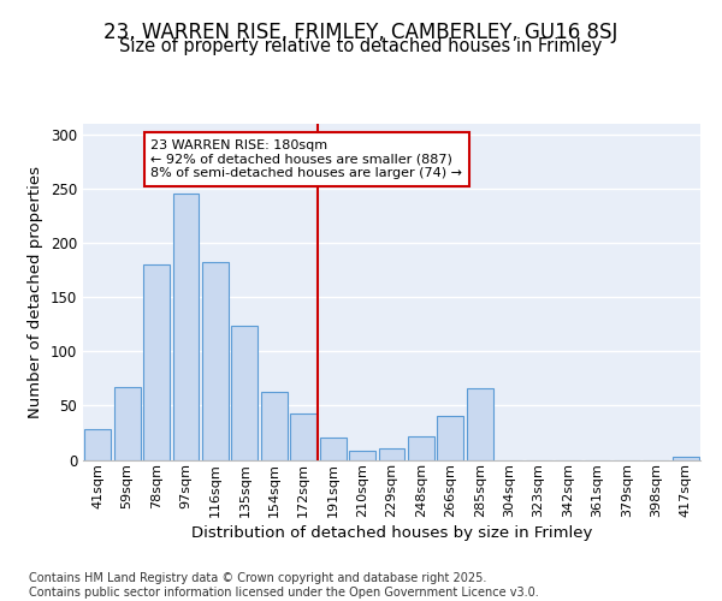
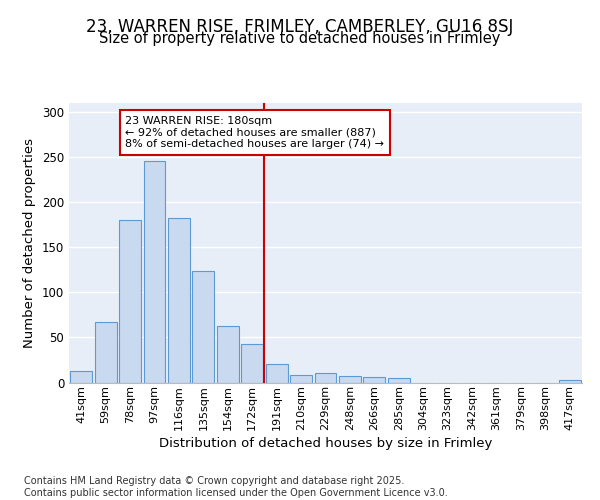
41sqm: 28 -> 13
248sqm: 22 -> 7
266sqm: 40 -> 6
285sqm: 66 -> 5
